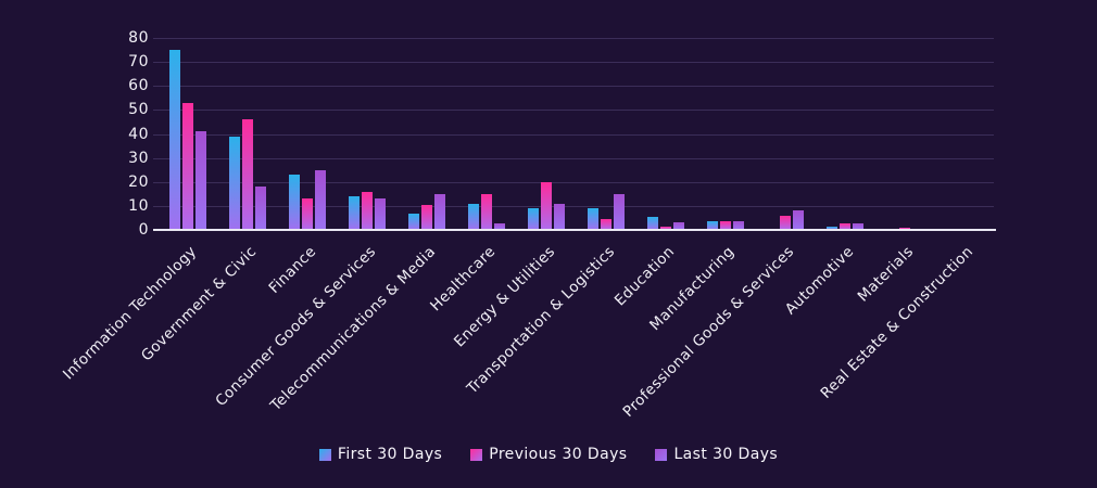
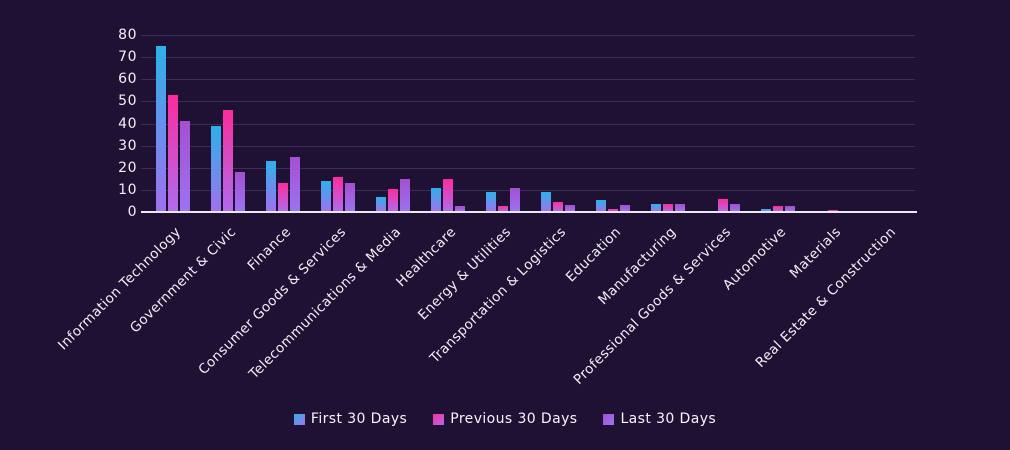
Previous 30 Days/Energy & Utilities: 20 -> 2
Last 30 Days/Transportation & Logistics: 15 -> 3
Last 30 Days/Professional Goods & Services: 8 -> 4
